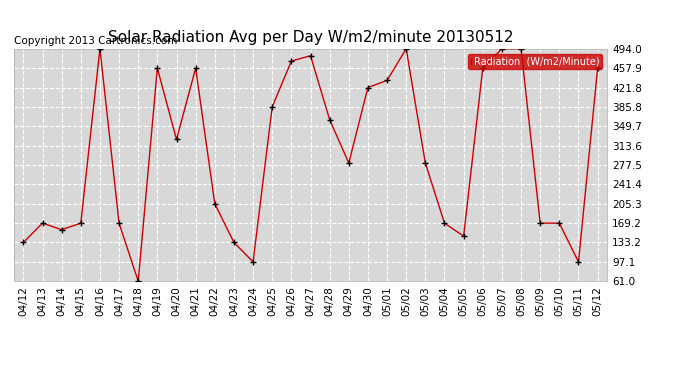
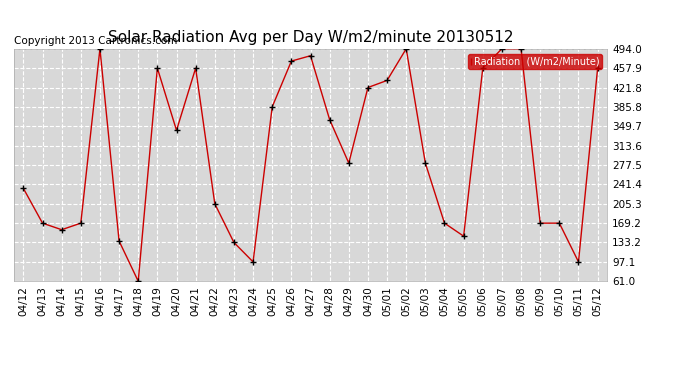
04/12: 133 -> 234
04/17: 169 -> 136
04/20: 325 -> 342
